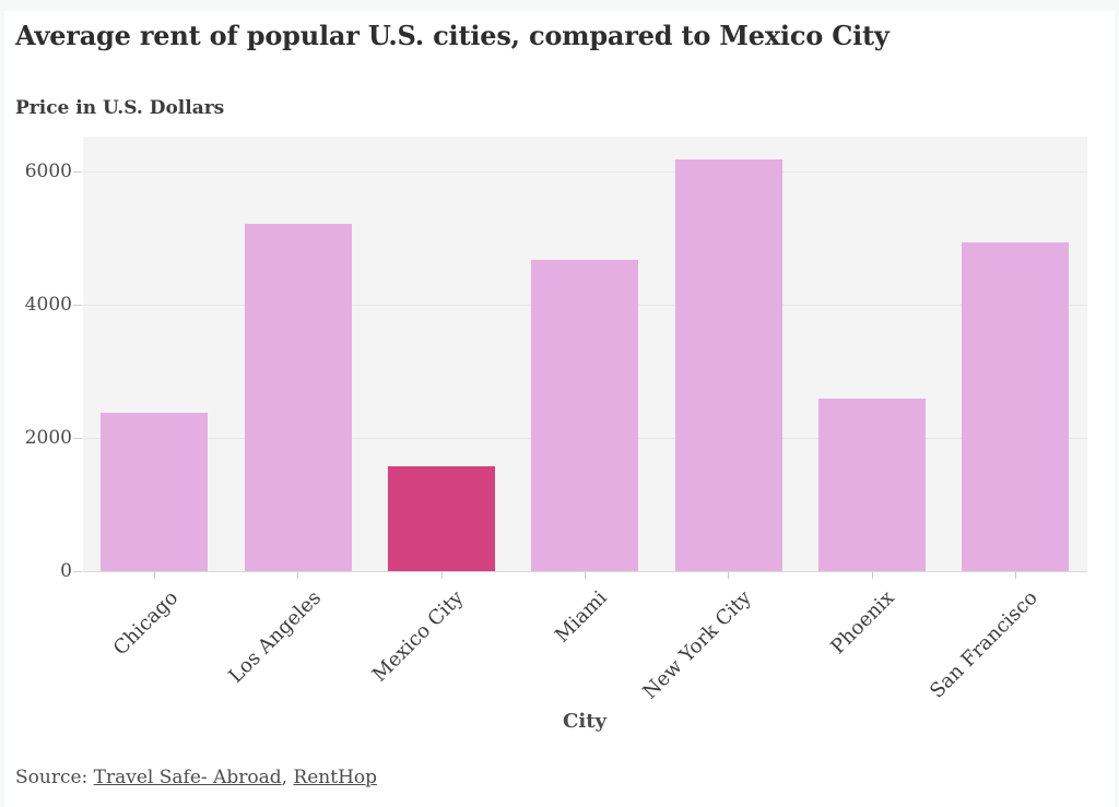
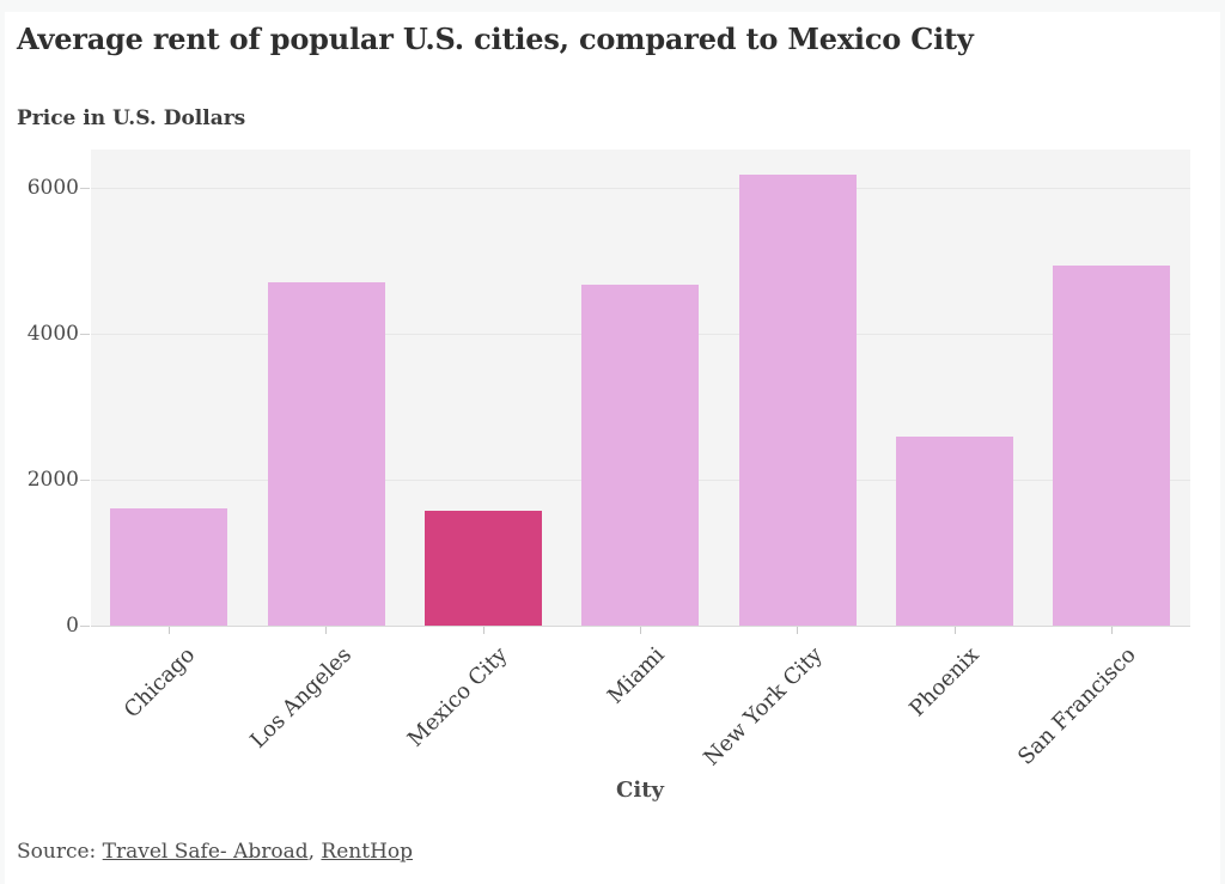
Chicago: 2400 -> 1600
Los Angeles: 5200 -> 4700
